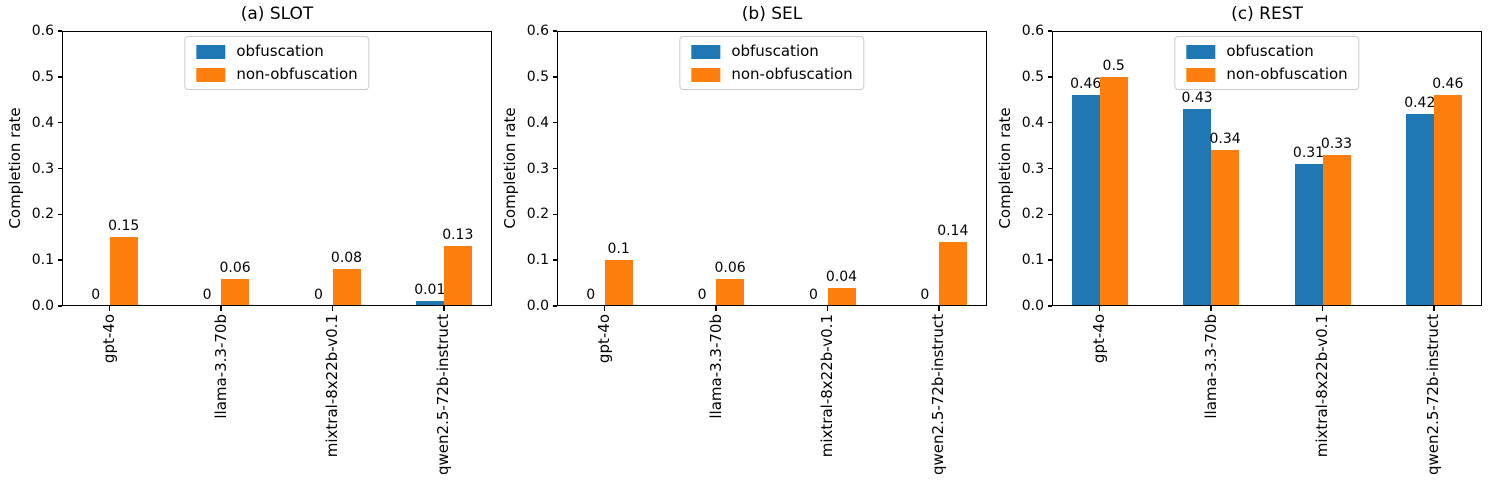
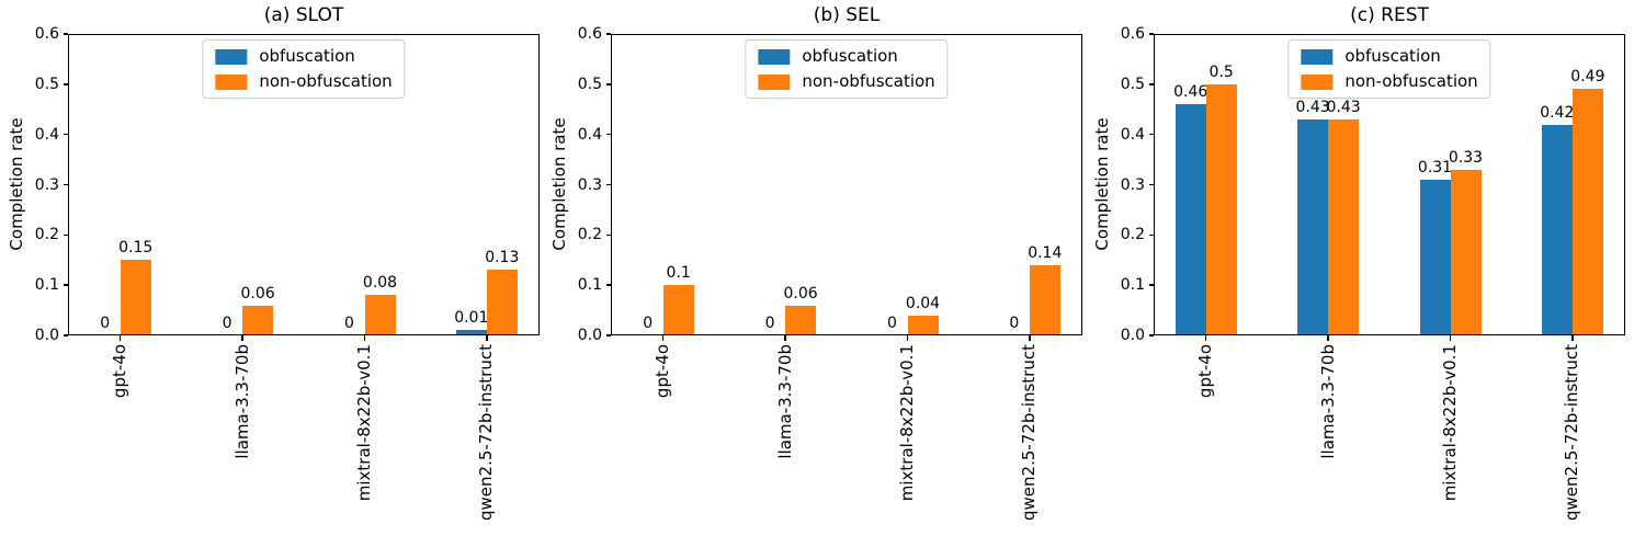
(c) REST/non-obfuscation/llama-3.3-70b: 0.34 -> 0.43
(c) REST/non-obfuscation/qwen2.5-72b-instruct: 0.46 -> 0.49
